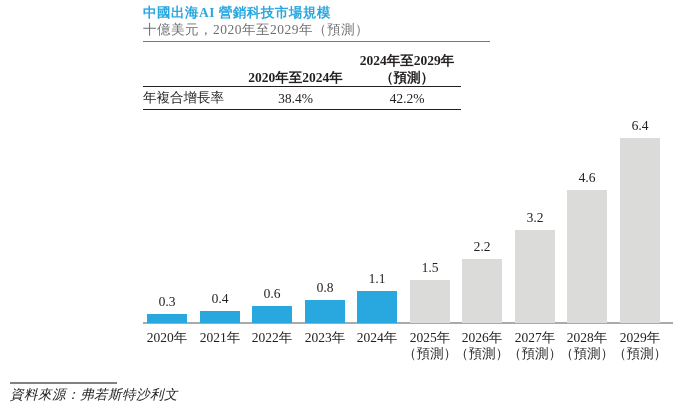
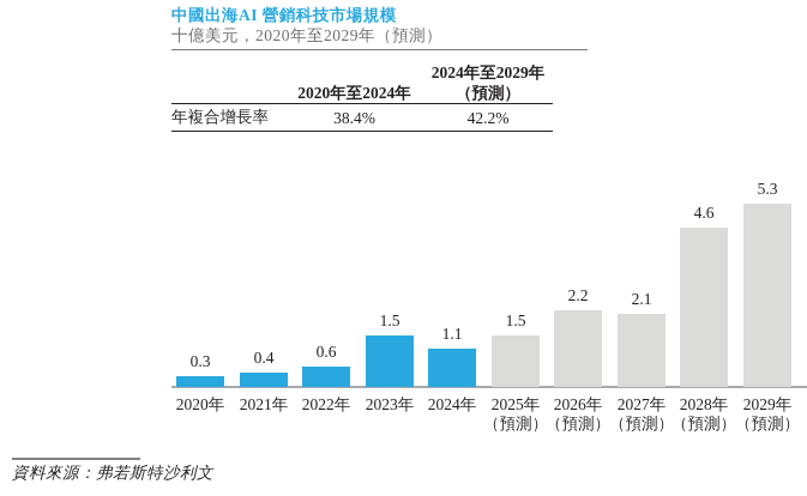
2023年: 0.8 -> 1.5
2027年: 3.2 -> 2.1
2029年: 6.4 -> 5.3
